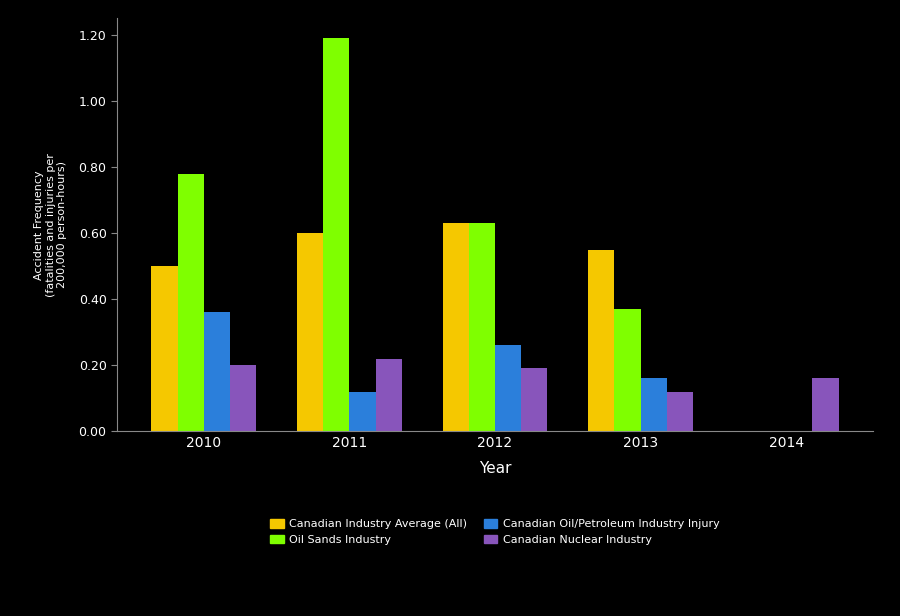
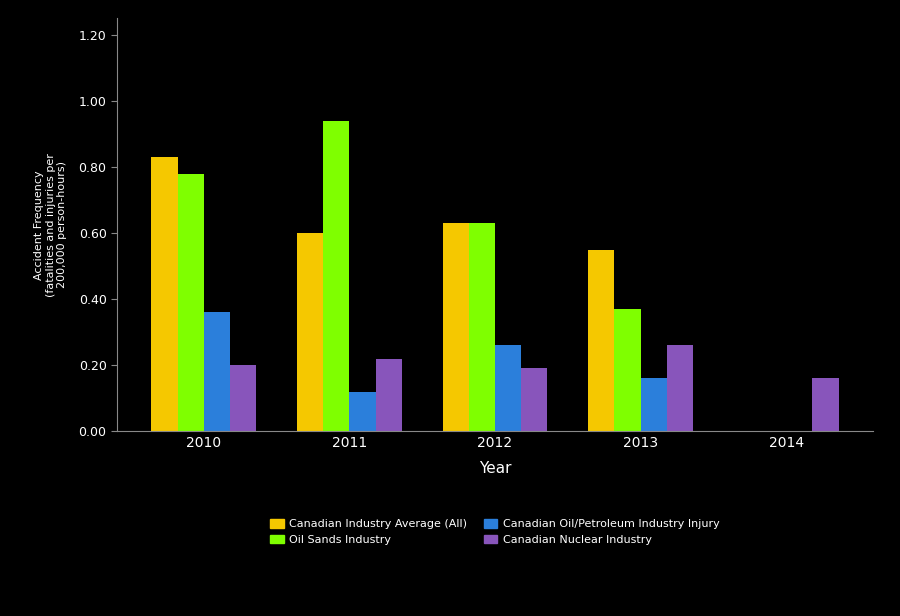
Canadian Industry Average (All)/2010: 0.50 -> 0.83
Oil Sands Industry/2011: 1.19 -> 0.94
Canadian Nuclear Industry/2013: 0.12 -> 0.26
